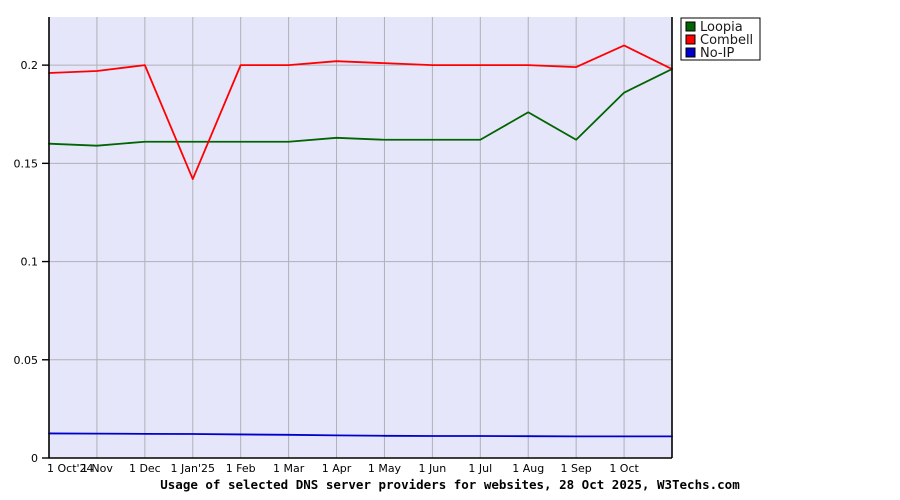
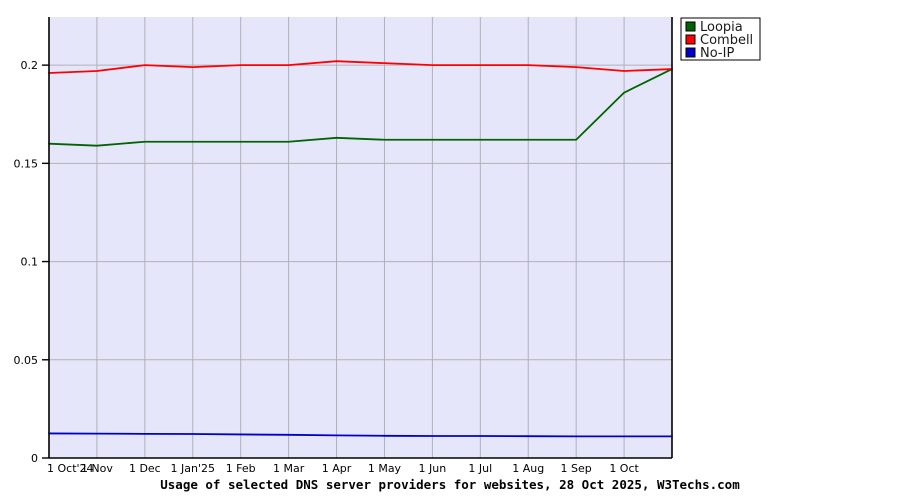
Combell/1 Jan'25: 0.142 -> 0.199
Loopia/1 Aug: 0.176 -> 0.162
Combell/1 Oct: 0.210 -> 0.197
